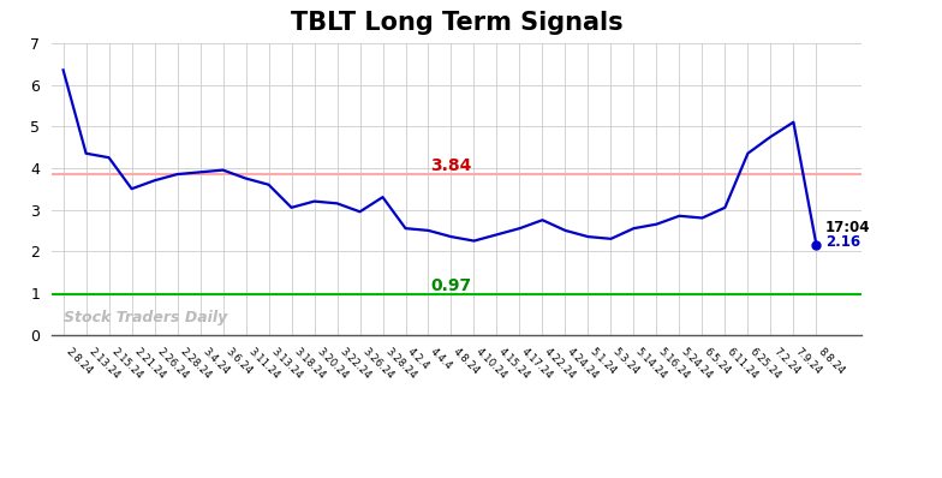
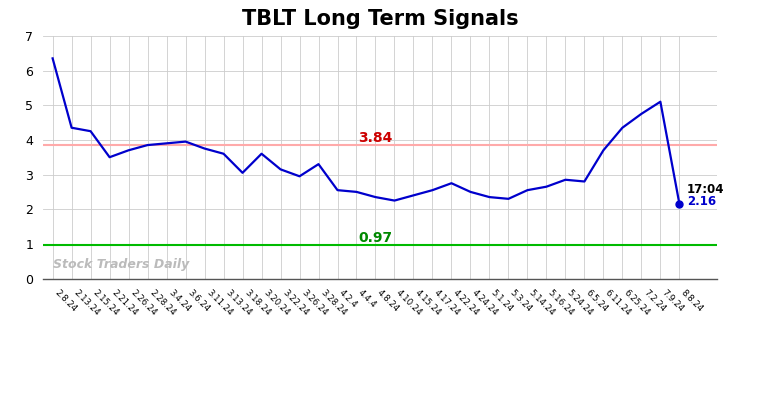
3.20.24: 3.20 -> 3.60
6.11.24: 3.05 -> 3.70
